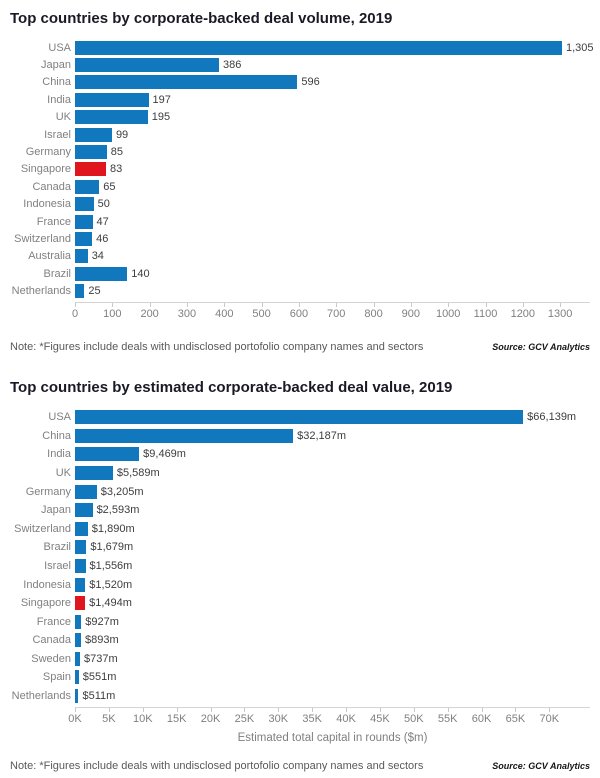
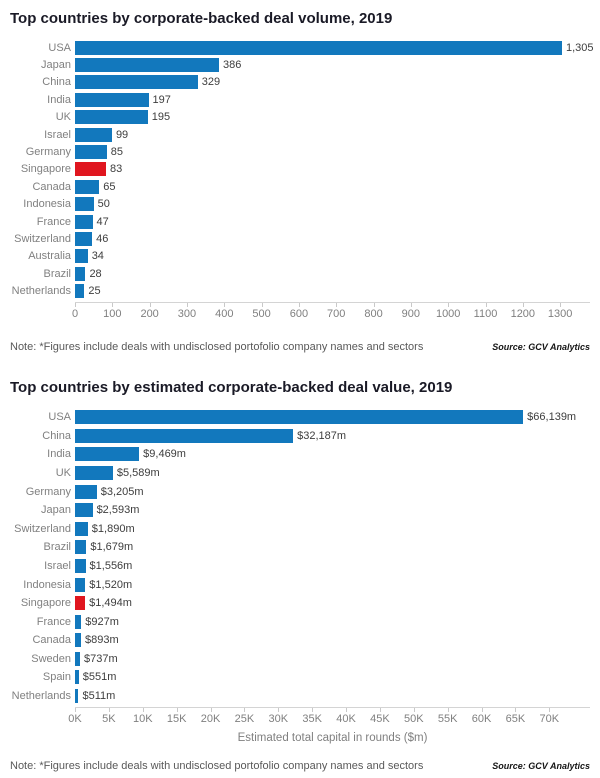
Top countries by corporate-backed deal volume, 2019/China: 596 -> 329
Top countries by corporate-backed deal volume, 2019/Brazil: 140 -> 28
